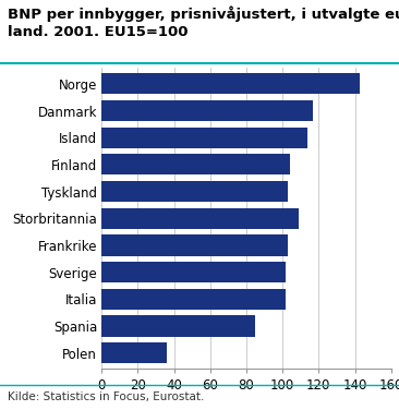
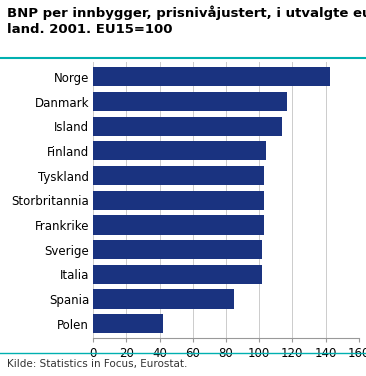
Storbritannia: 109 -> 103
Polen: 36 -> 42
